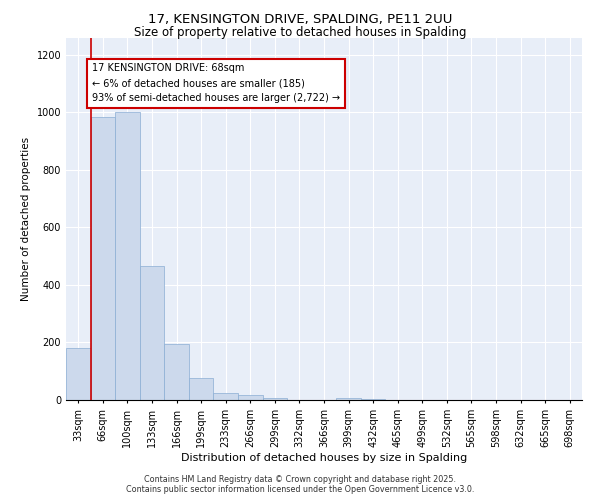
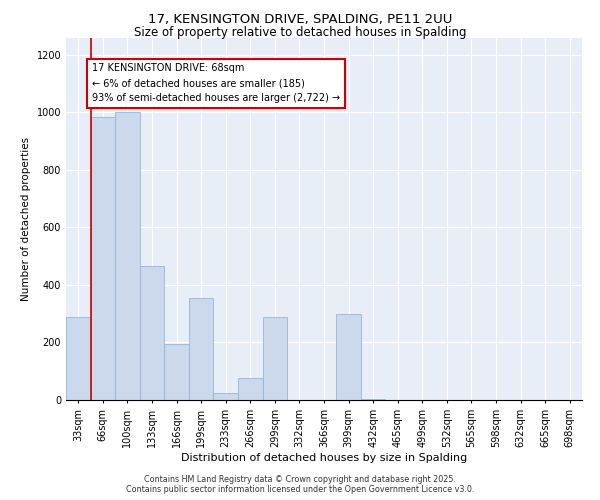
33sqm: 180 -> 290
199sqm: 75 -> 355
266sqm: 18 -> 75
299sqm: 8 -> 290
399sqm: 8 -> 300
